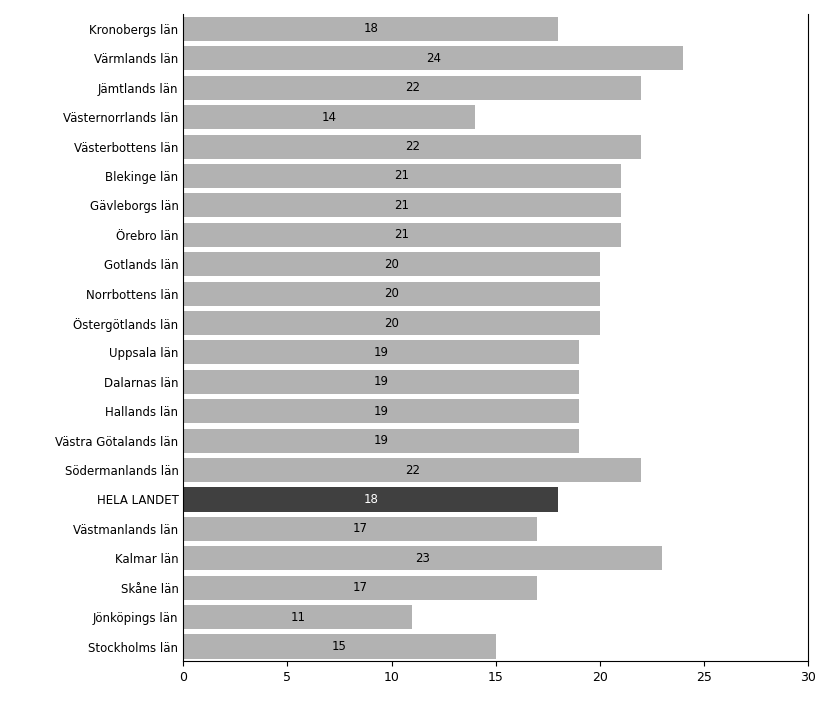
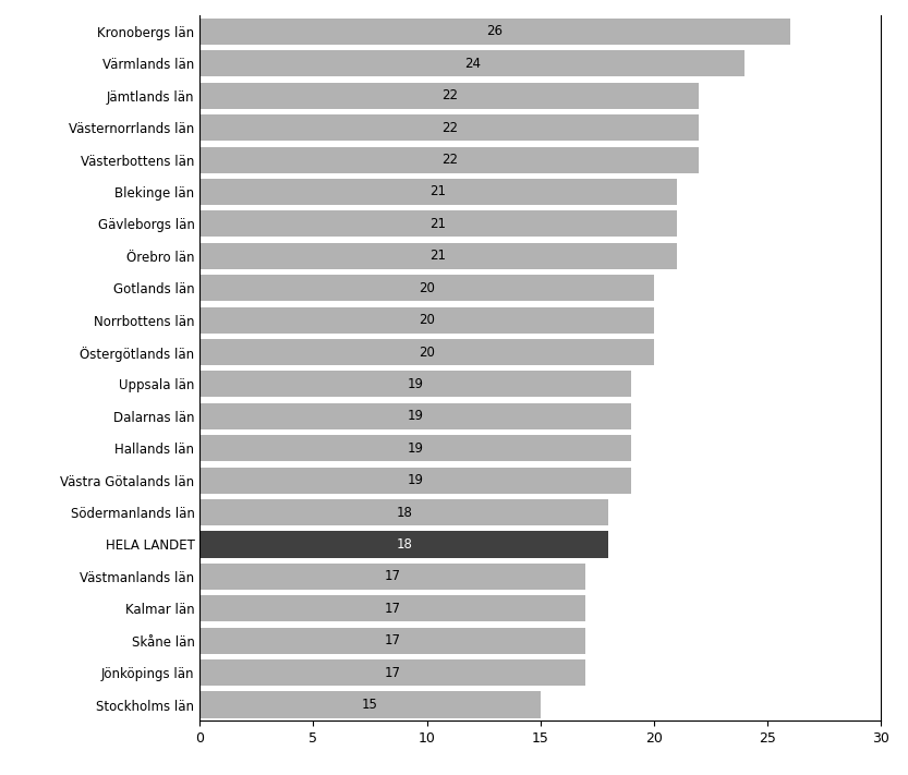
Kronobergs län: 18 -> 26
Västernorrlands län: 14 -> 22
Södermanlands län: 22 -> 18
Kalmar län: 23 -> 17
Jönköpings län: 11 -> 17
